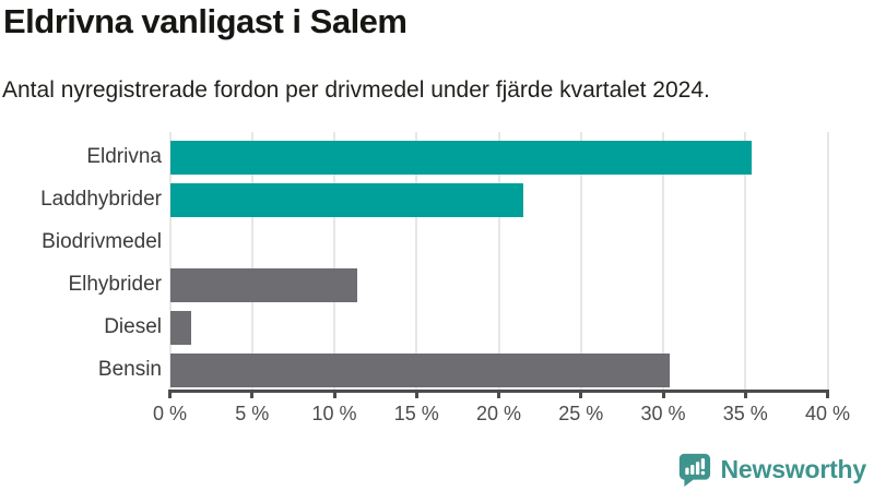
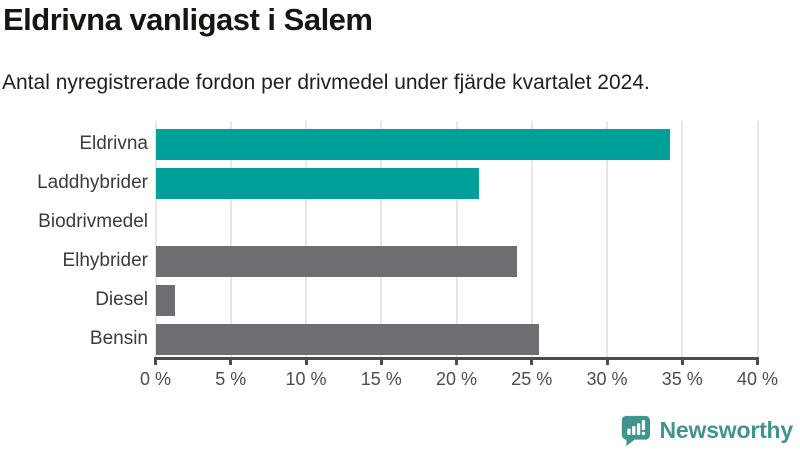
Eldrivna: 35.4% -> 34.2%
Elhybrider: 11.4% -> 24.0%
Bensin: 30.4% -> 25.5%
